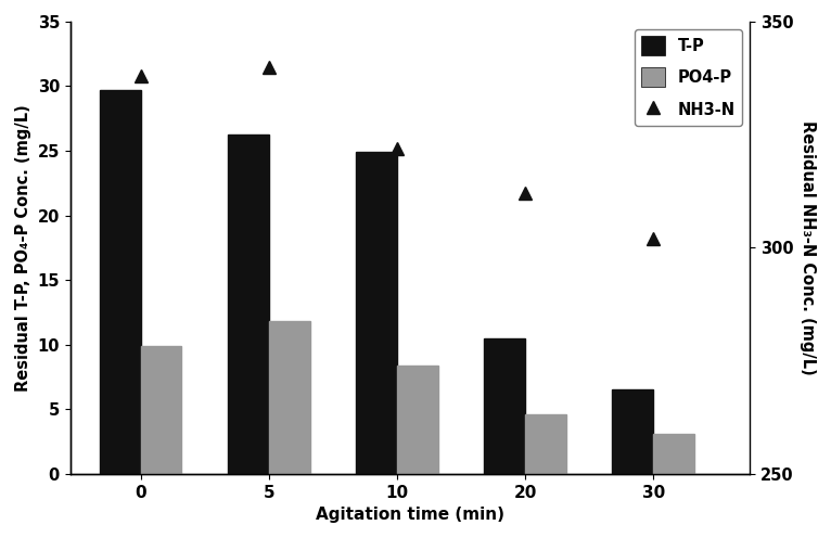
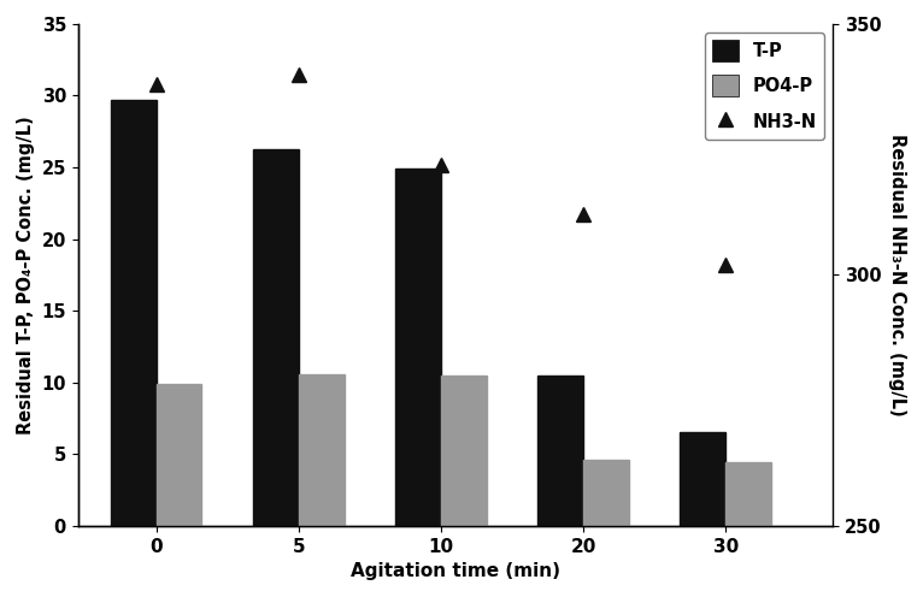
PO4-P/5: 11.8 -> 10.6
PO4-P/10: 8.4 -> 10.5
PO4-P/30: 3.1 -> 4.4
